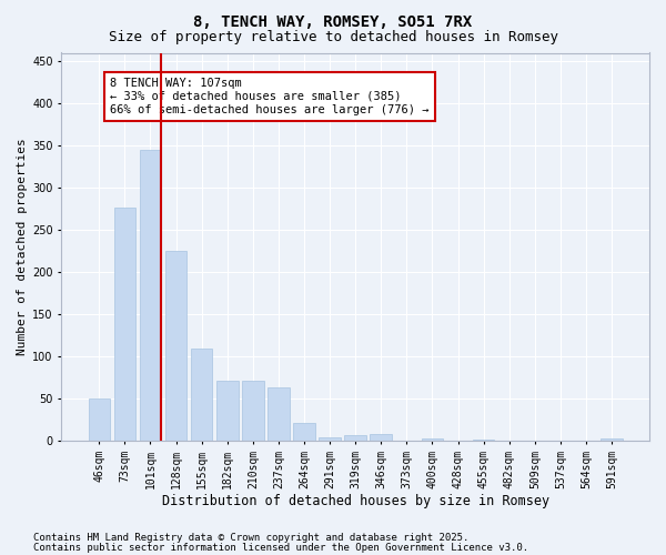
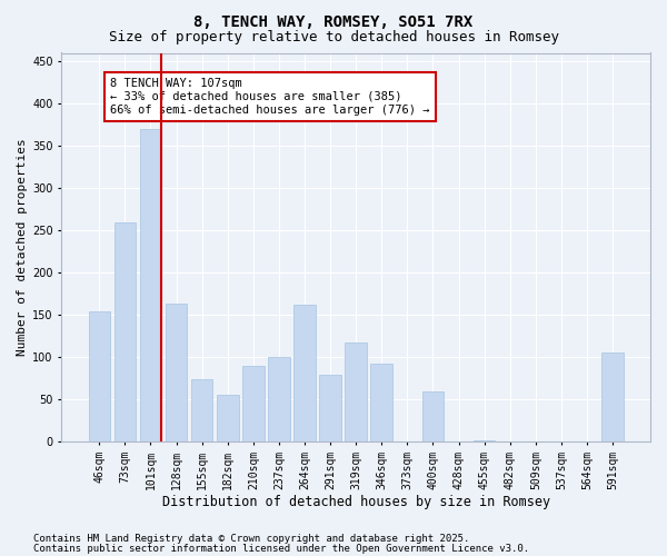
46sqm: 50 -> 154
73sqm: 277 -> 260
101sqm: 345 -> 370
128sqm: 226 -> 164
155sqm: 110 -> 74
182sqm: 72 -> 56
210sqm: 72 -> 90
237sqm: 64 -> 100
264sqm: 22 -> 162
291sqm: 5 -> 80
319sqm: 7 -> 118
346sqm: 9 -> 92
400sqm: 3 -> 60
591sqm: 3 -> 106
